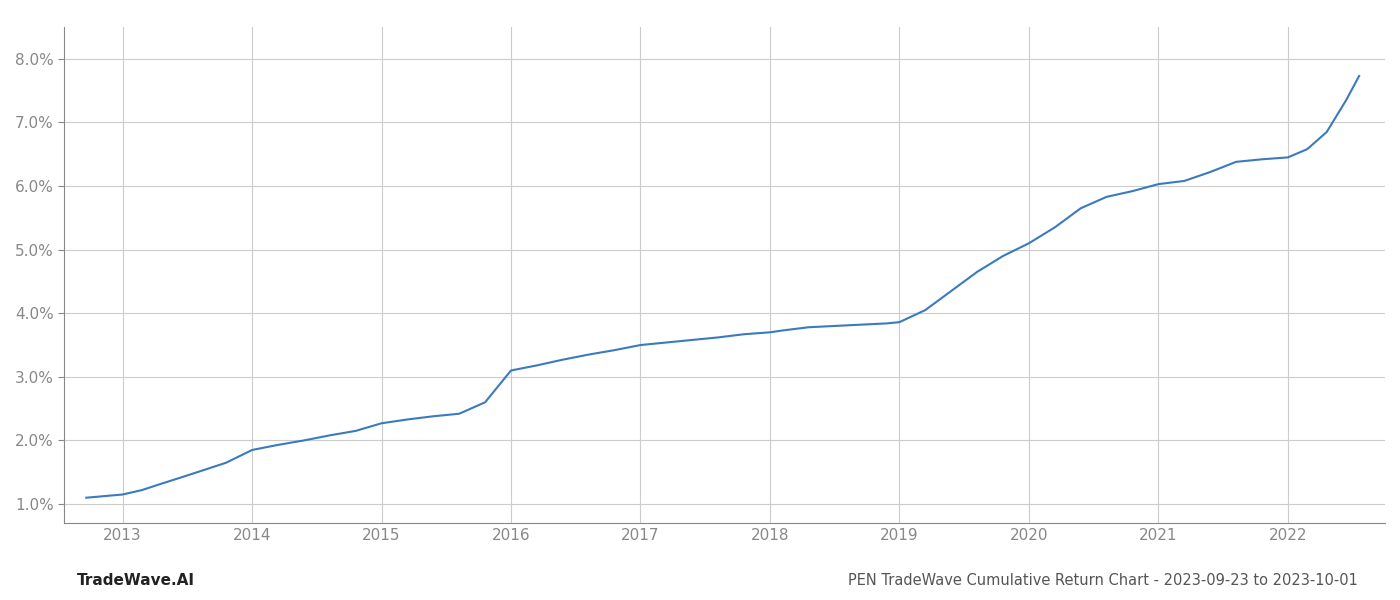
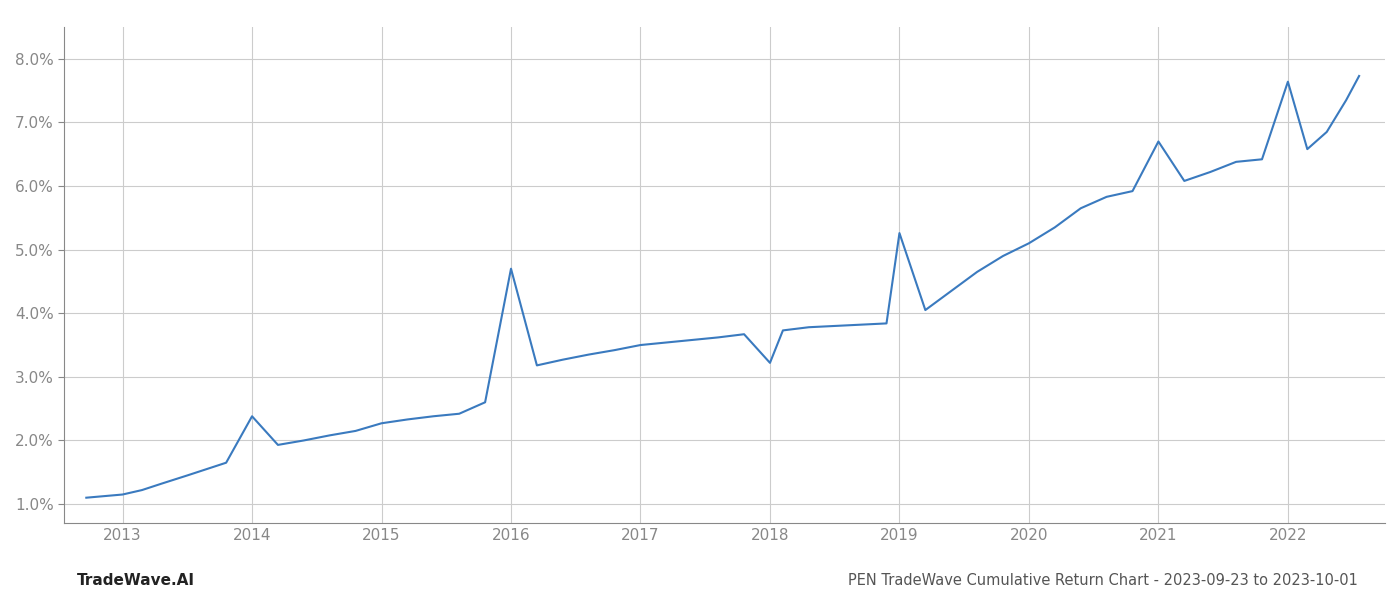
2014: 1.85% -> 2.38%
2016: 3.10% -> 4.70%
2018: 3.70% -> 3.22%
2019: 3.86% -> 5.26%
2021: 6.03% -> 6.70%
2022: 6.45% -> 7.64%
